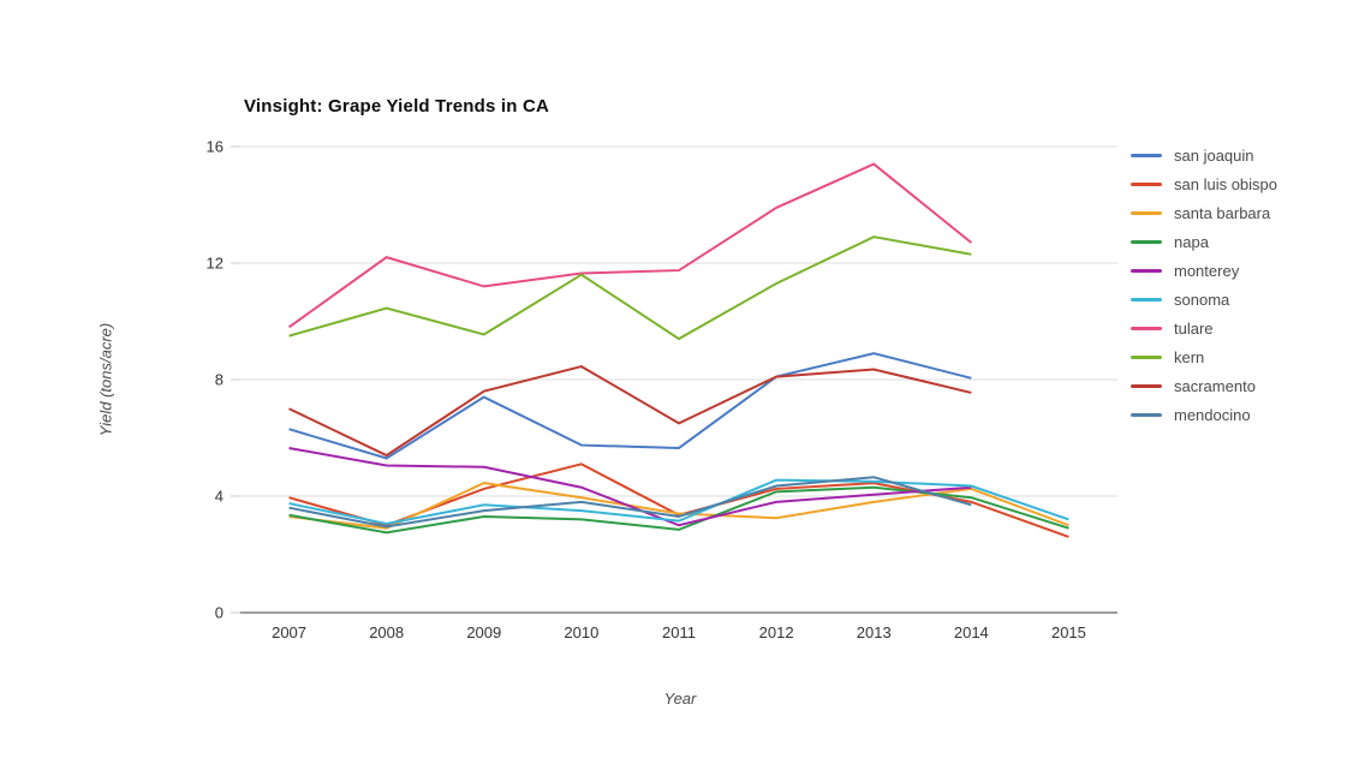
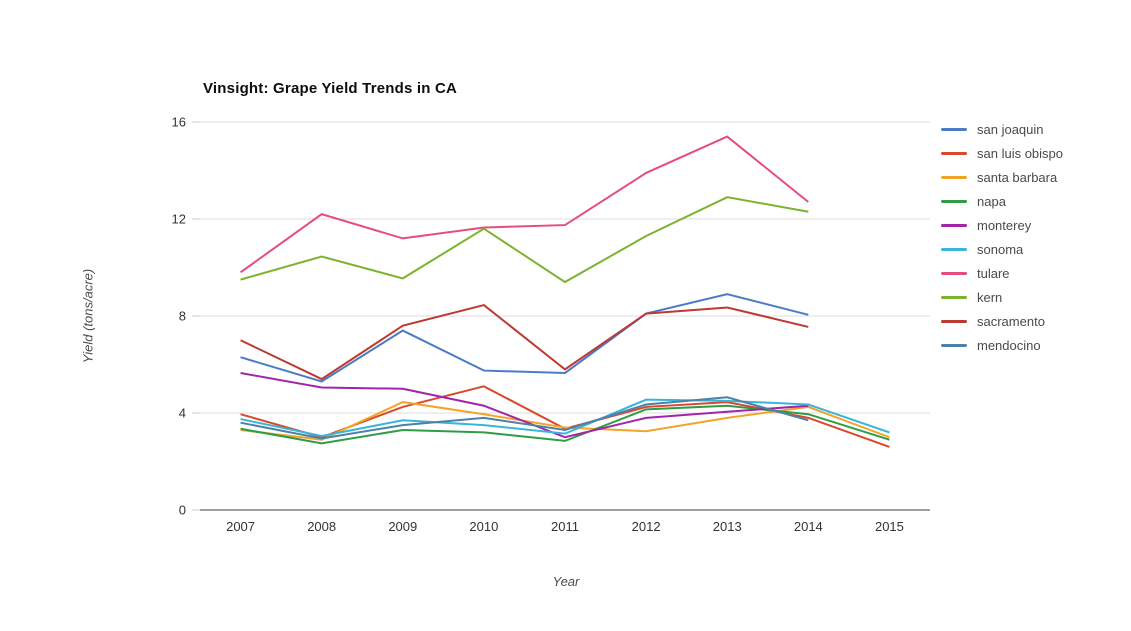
sacramento/2011: 6.5 -> 5.8
